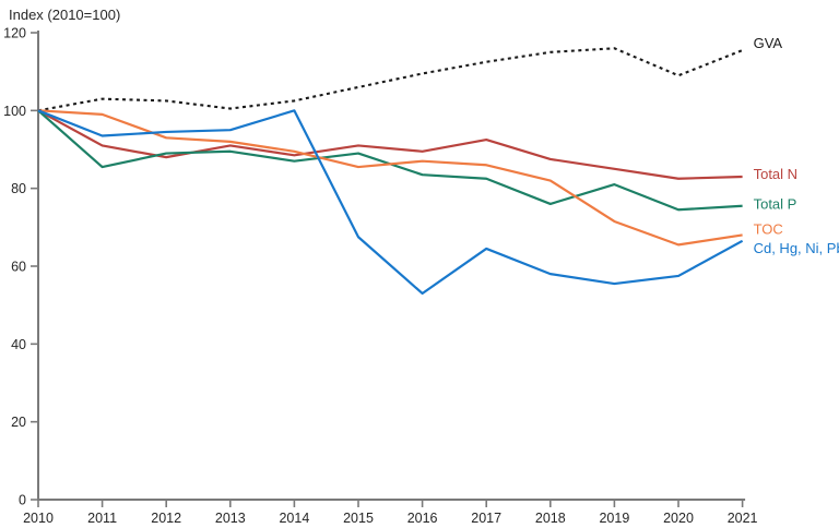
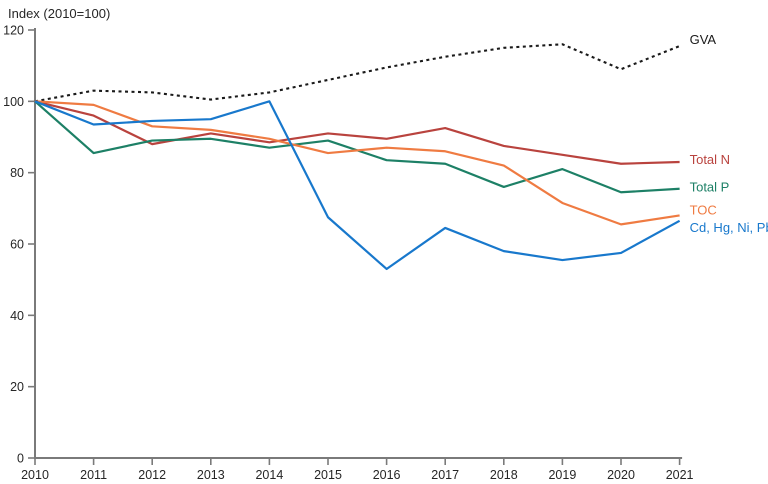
Total N/2011: 91 -> 96
